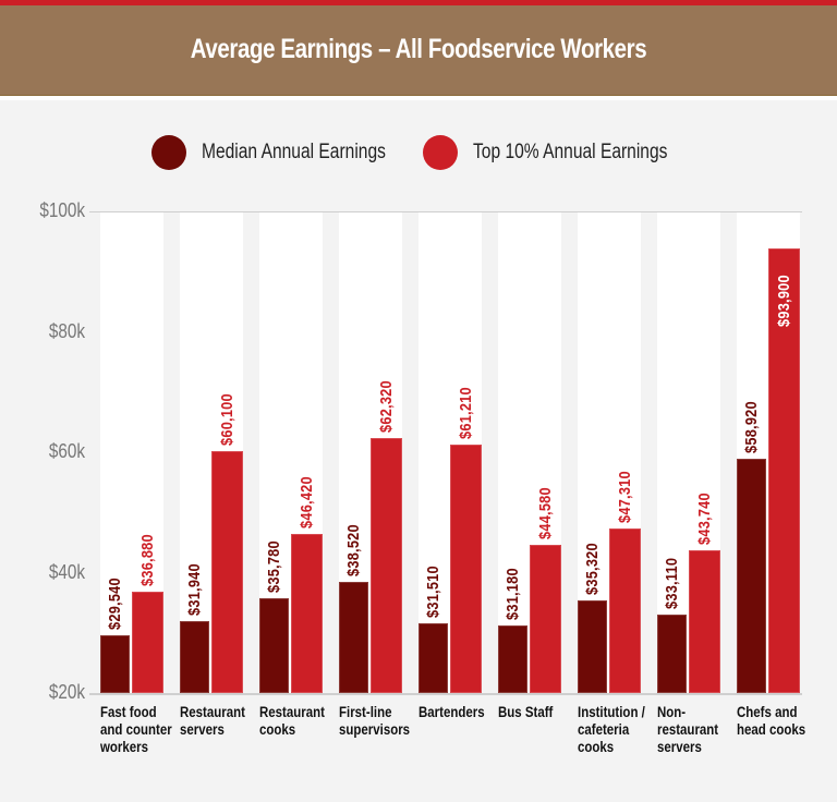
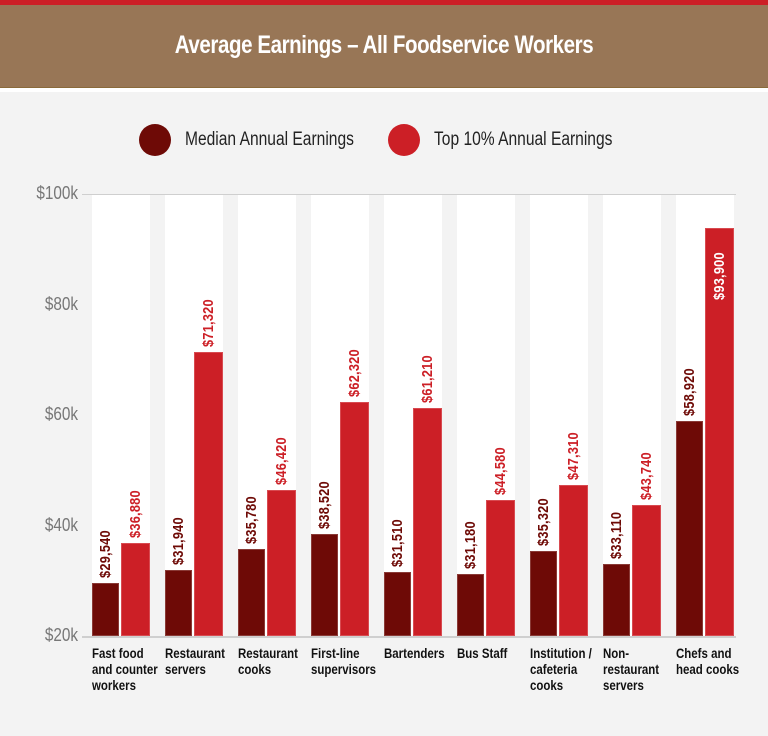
Top 10% Annual Earnings/Restaurant servers: $60,100 -> $71,320
